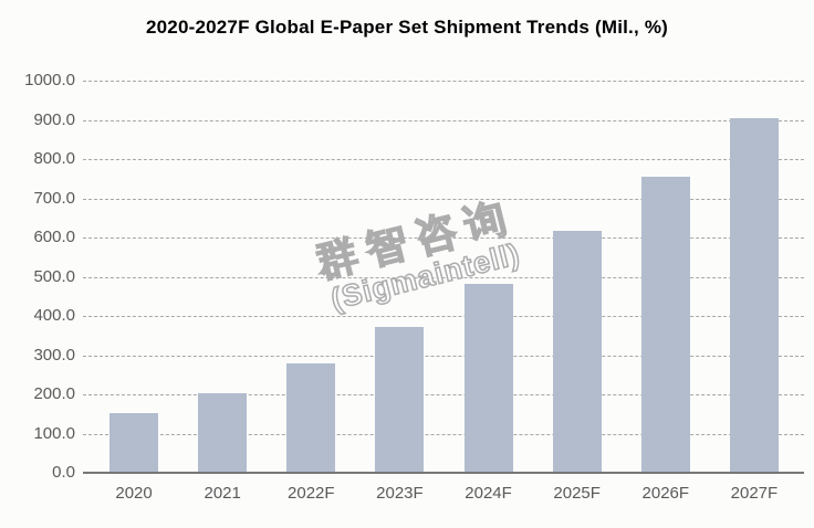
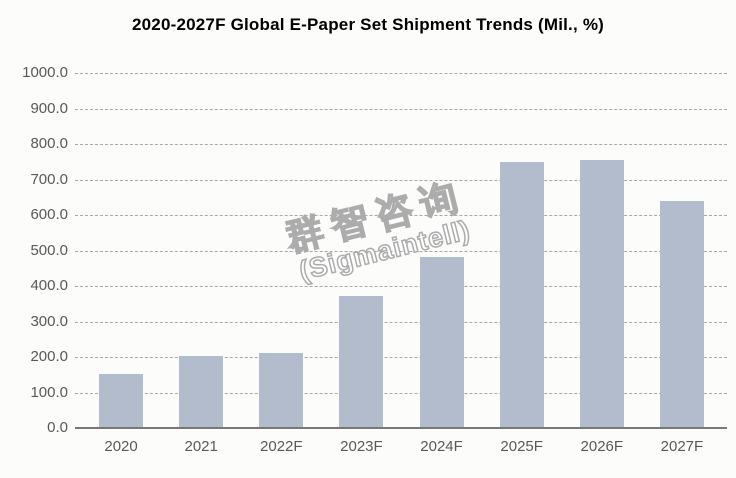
2022F: 280 -> 210
2025F: 620 -> 750
2027F: 900 -> 640
